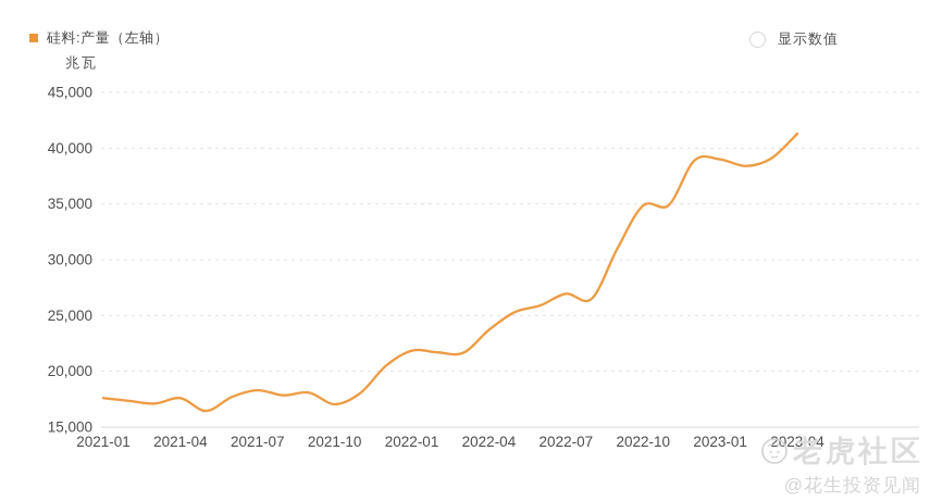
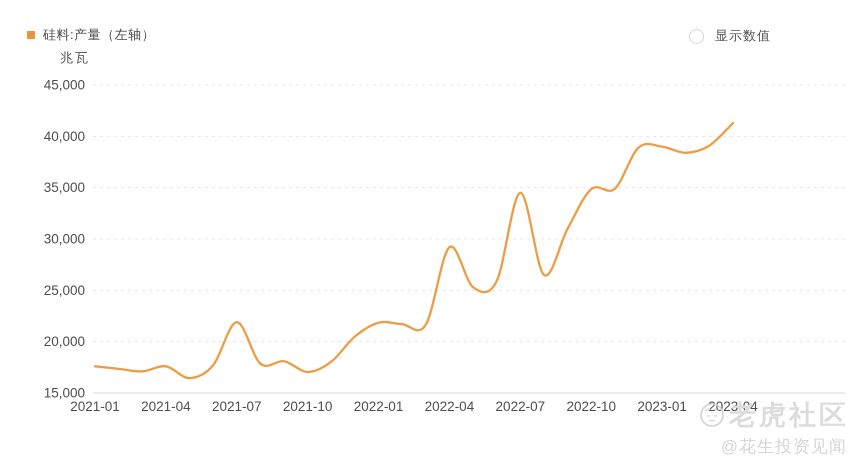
2021-07: 18300 -> 21900
2022-04: 23700 -> 29200
2022-07: 27000 -> 34500
